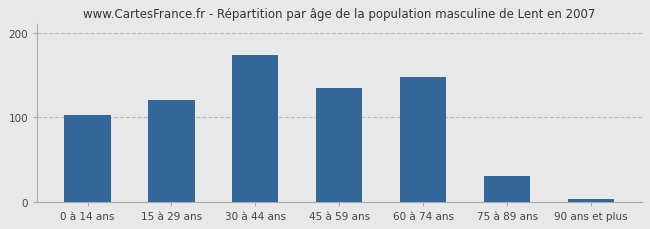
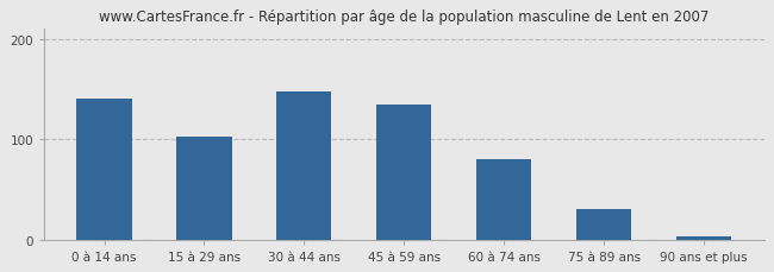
0 à 14 ans: 102 -> 140
15 à 29 ans: 120 -> 102
30 à 44 ans: 174 -> 148
60 à 74 ans: 148 -> 80
